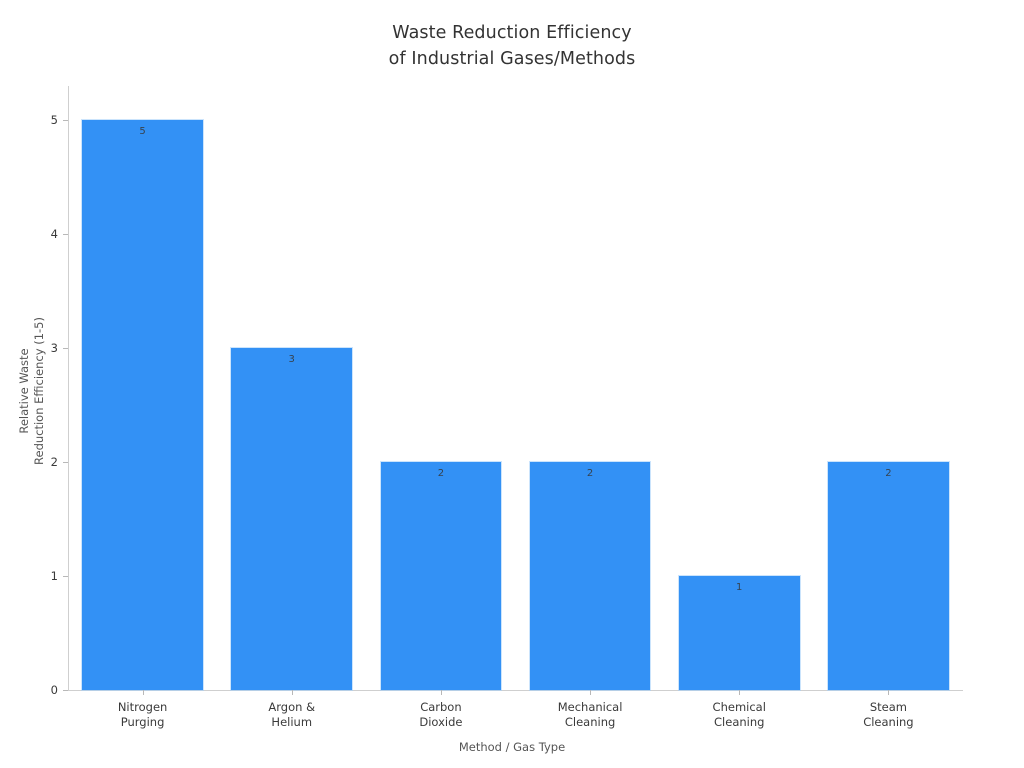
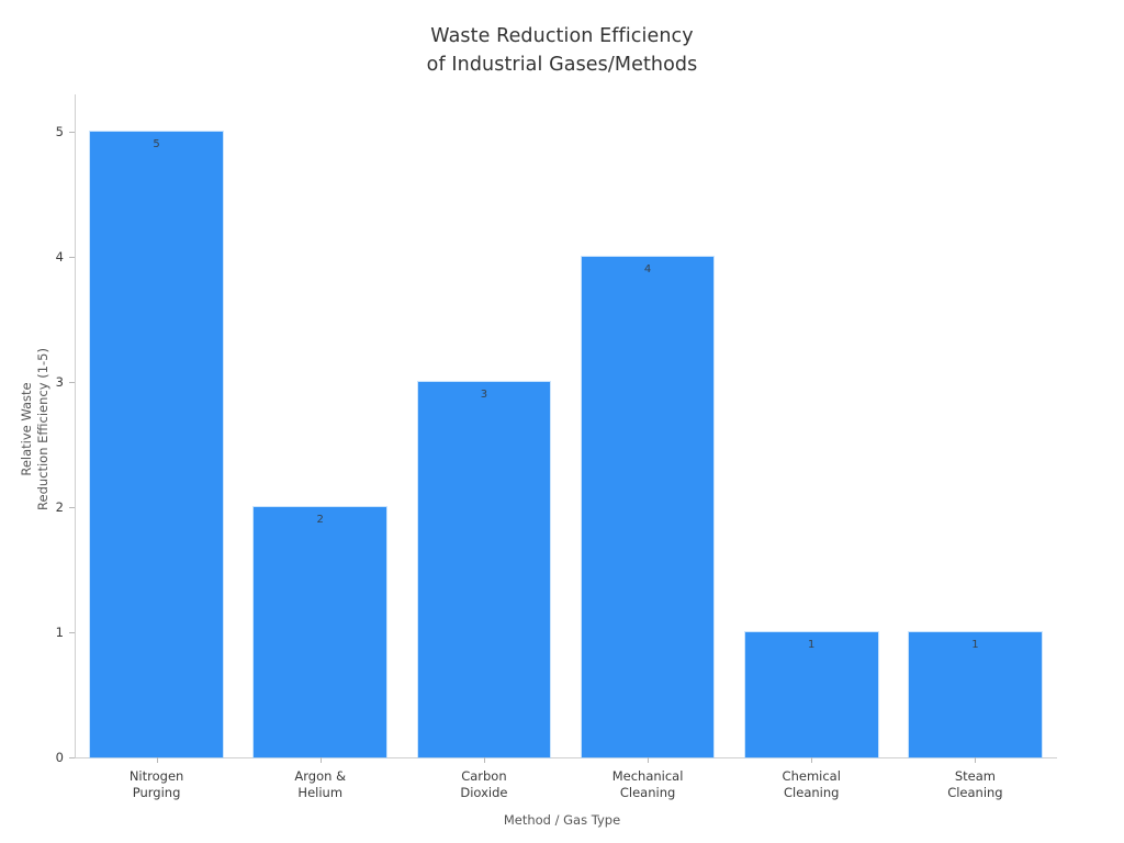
Argon & Helium: 3 -> 2
Carbon Dioxide: 2 -> 3
Mechanical Cleaning: 2 -> 4
Steam Cleaning: 2 -> 1
